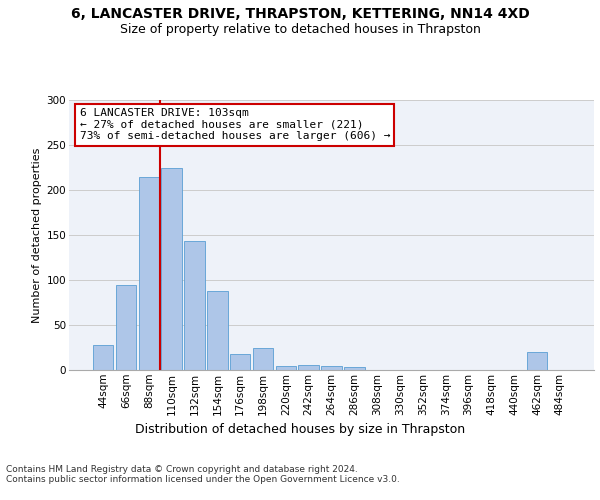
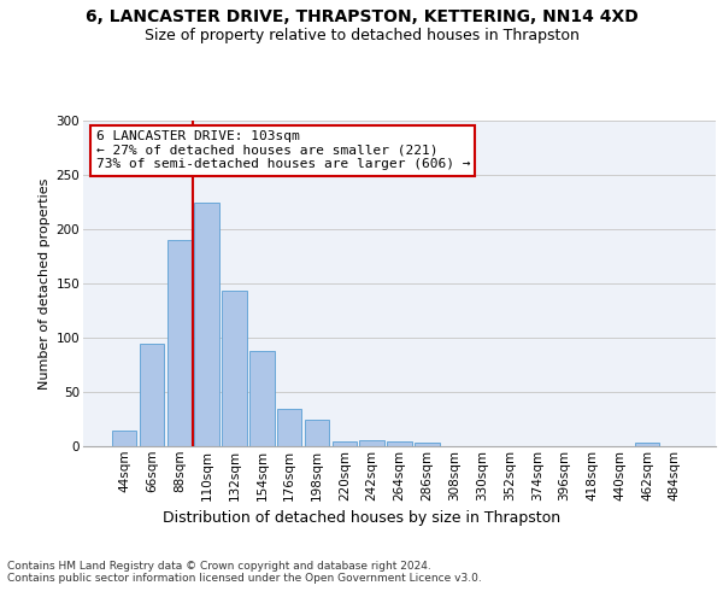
44sqm: 28 -> 15
88sqm: 214 -> 190
176sqm: 18 -> 35
462sqm: 20 -> 3
